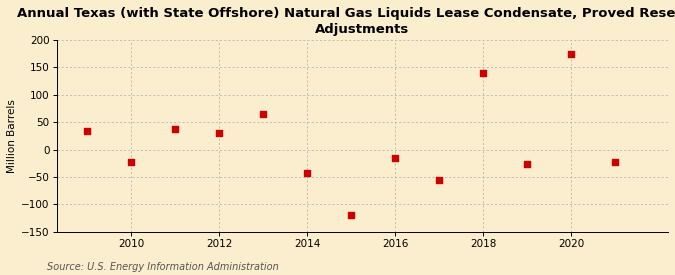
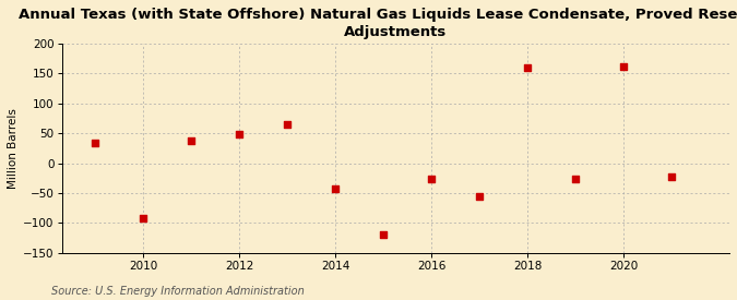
2010: -22 -> -92
2012: 30 -> 48
2016: -15 -> -26
2018: 140 -> 160
2020: 175 -> 162
